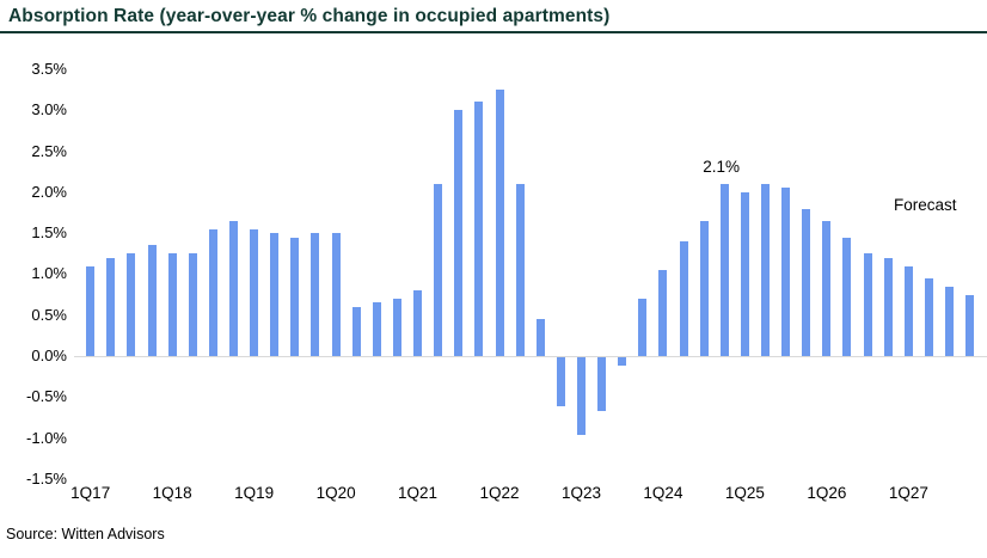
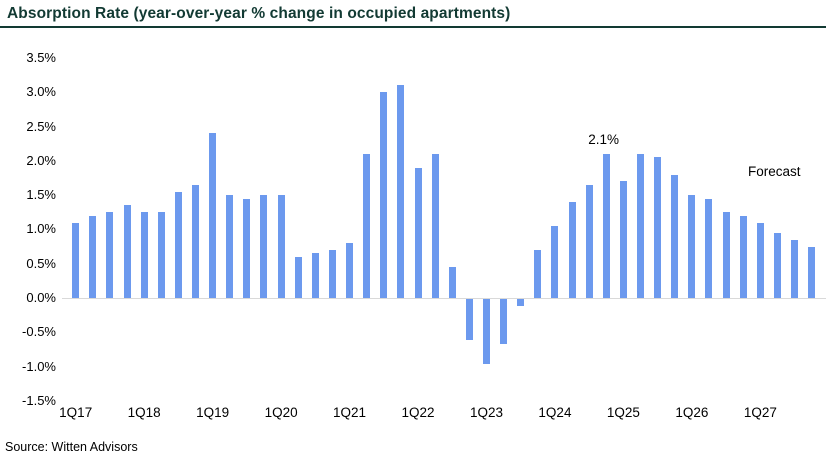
1Q19: 1.6% -> 2.4%
1Q22: 3.2% -> 1.9%
1Q25: 2.0% -> 1.7%
1Q26: 1.6% -> 1.5%
